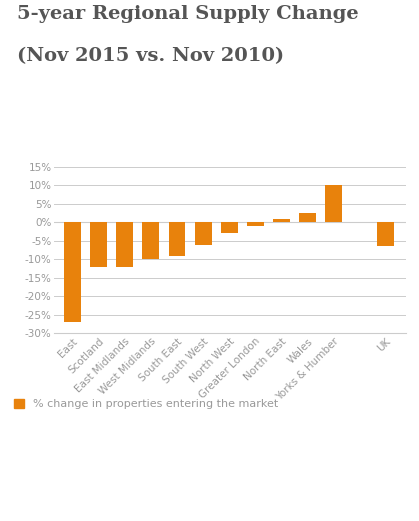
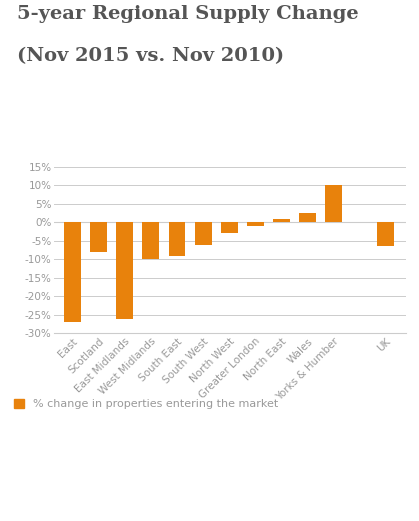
Scotland: -12.0% -> -8.0%
East Midlands: -12.0% -> -26.0%
